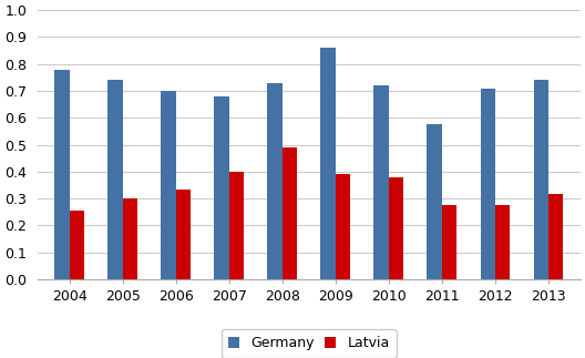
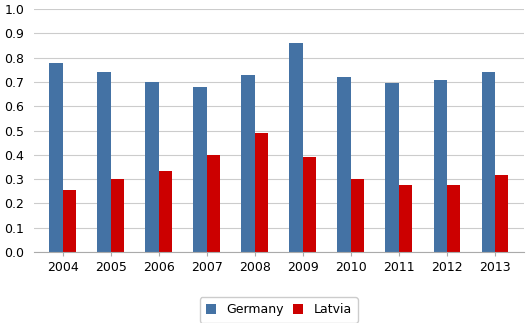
Latvia/2010: 0.380 -> 0.300
Germany/2011: 0.575 -> 0.695
